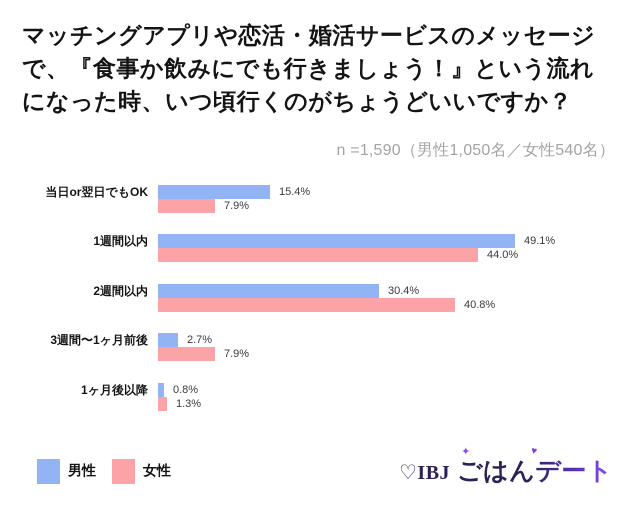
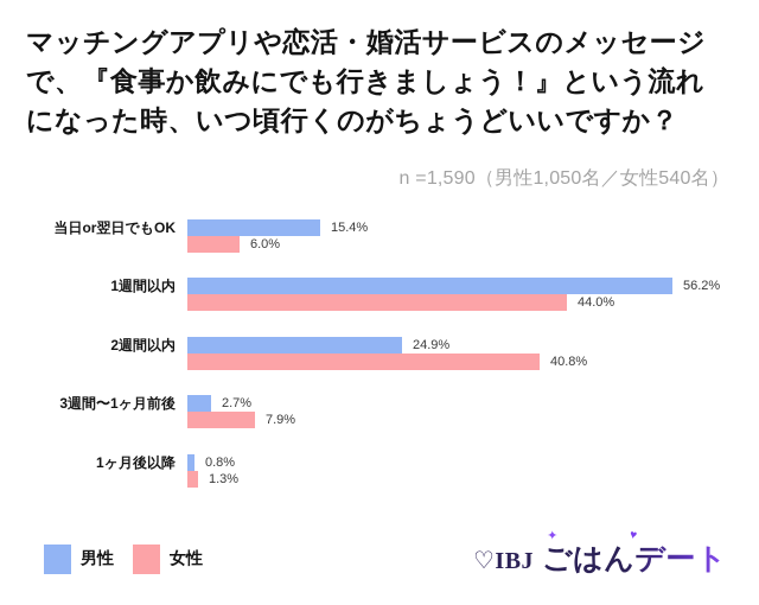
女性/当日or翌日でもOK: 7.9% -> 6.0%
男性/1週間以内: 49.1% -> 56.2%
男性/2週間以内: 30.4% -> 24.9%
